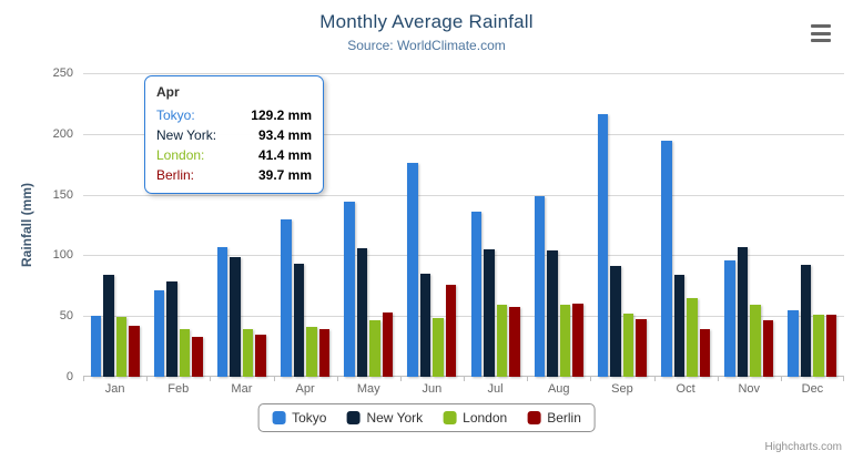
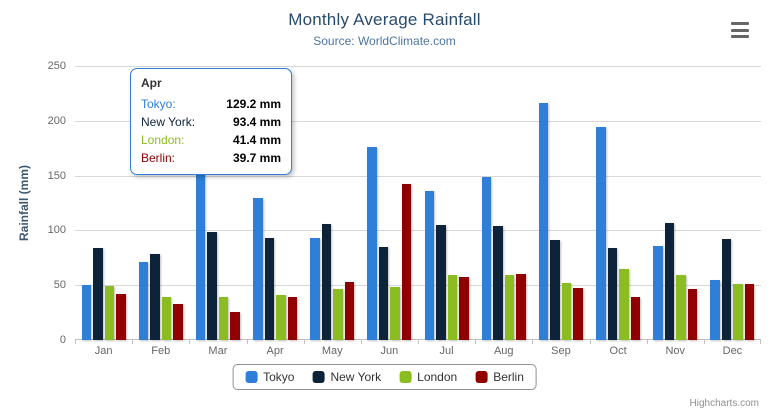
Tokyo/Mar: 106 -> 154
Berlin/Mar: 34 -> 26
Tokyo/May: 144 -> 93
Berlin/Jun: 76 -> 142
Tokyo/Nov: 96 -> 86
